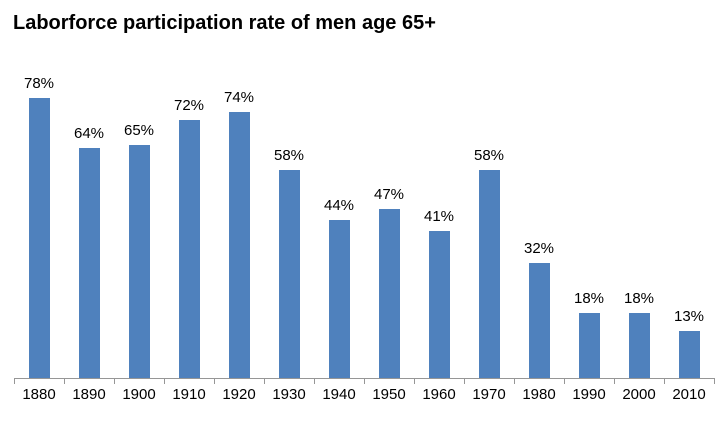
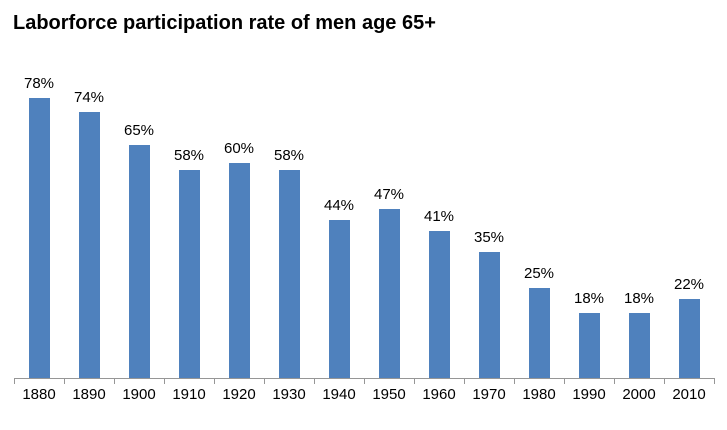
1890: 64% -> 74%
1910: 72% -> 58%
1920: 74% -> 60%
1970: 58% -> 35%
1980: 32% -> 25%
2010: 13% -> 22%
